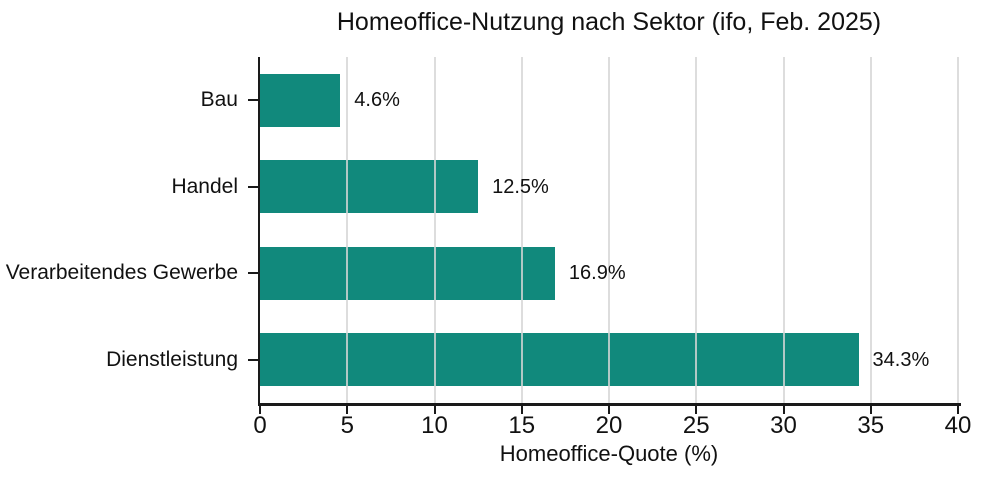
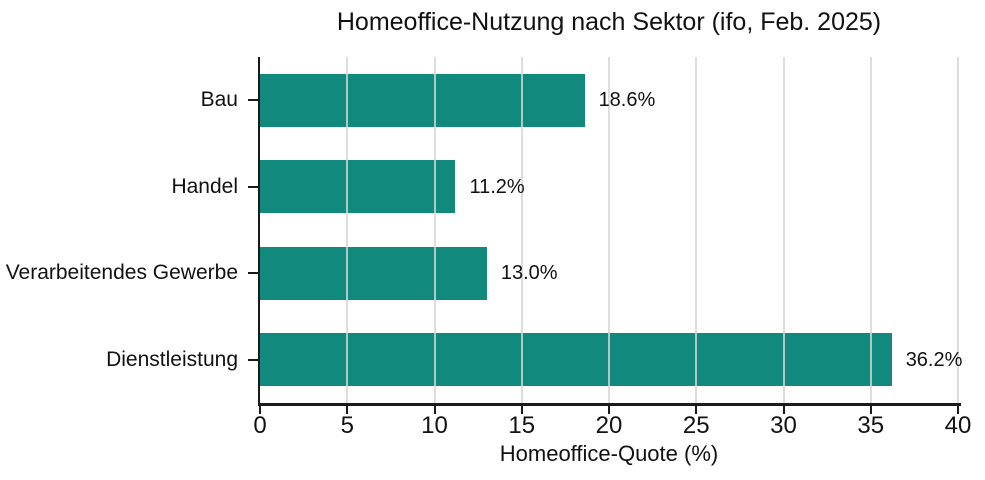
Bau: 4.6% -> 18.6%
Handel: 12.5% -> 11.2%
Verarbeitendes Gewerbe: 16.9% -> 13.0%
Dienstleistung: 34.3% -> 36.2%
